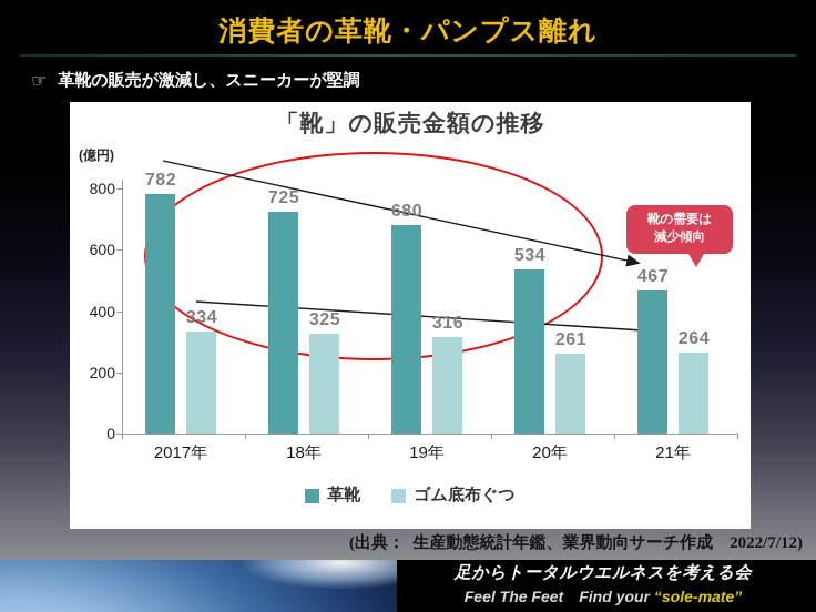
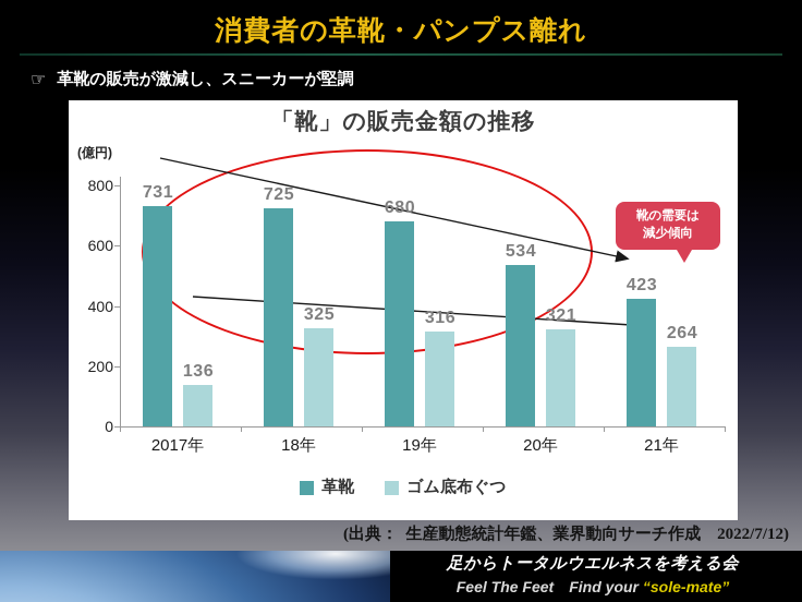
革靴/2017年: 782 -> 731
ゴム底布ぐつ/2017年: 334 -> 136
ゴム底布ぐつ/20年: 261 -> 321
革靴/21年: 467 -> 423
